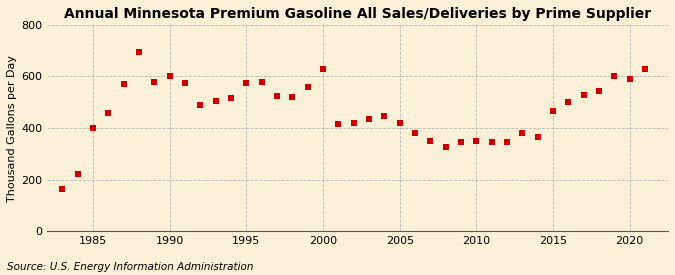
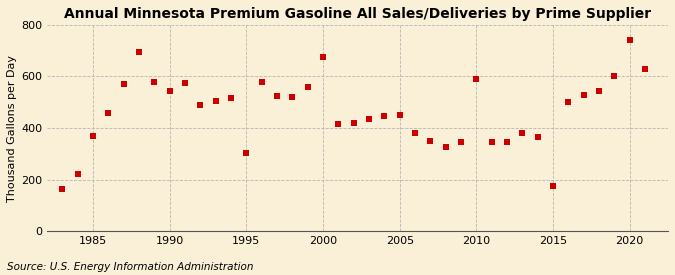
1985: 400 -> 370
1990: 600 -> 545
1995: 575 -> 305
2000: 630 -> 675
2005: 420 -> 450
2010: 350 -> 590
2015: 465 -> 175
2020: 590 -> 740
